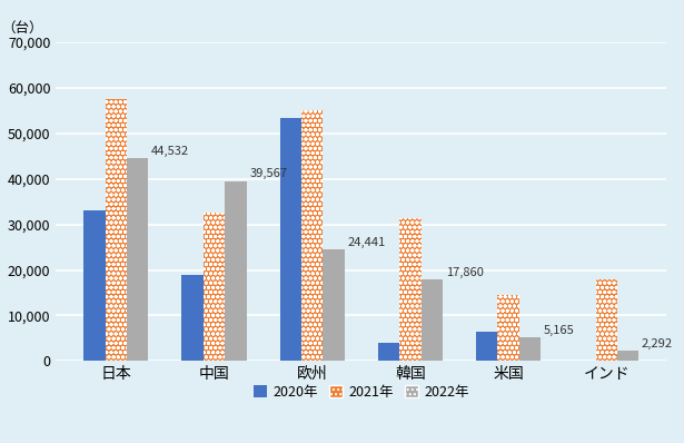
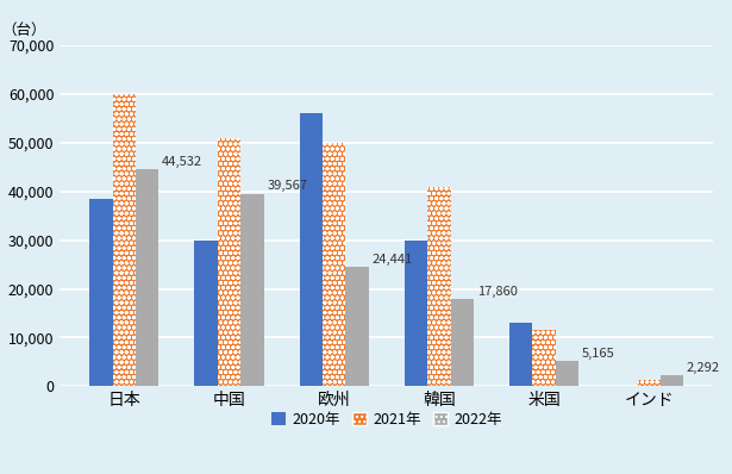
2020年/日本: 33,000 -> 38,500
2021年/日本: 57,500 -> 60,000
2020年/中国: 19,000 -> 30,000
2021年/中国: 32,500 -> 51,000
2020年/欧州: 53,500 -> 56,000
2021年/欧州: 55,000 -> 50,000
2020年/韓国: 4,000 -> 30,000
2021年/韓国: 31,500 -> 41,000
2020年/米国: 6,500 -> 13,000
2021年/米国: 14,500 -> 11,500
2021年/インド: 18,000 -> 1,200
